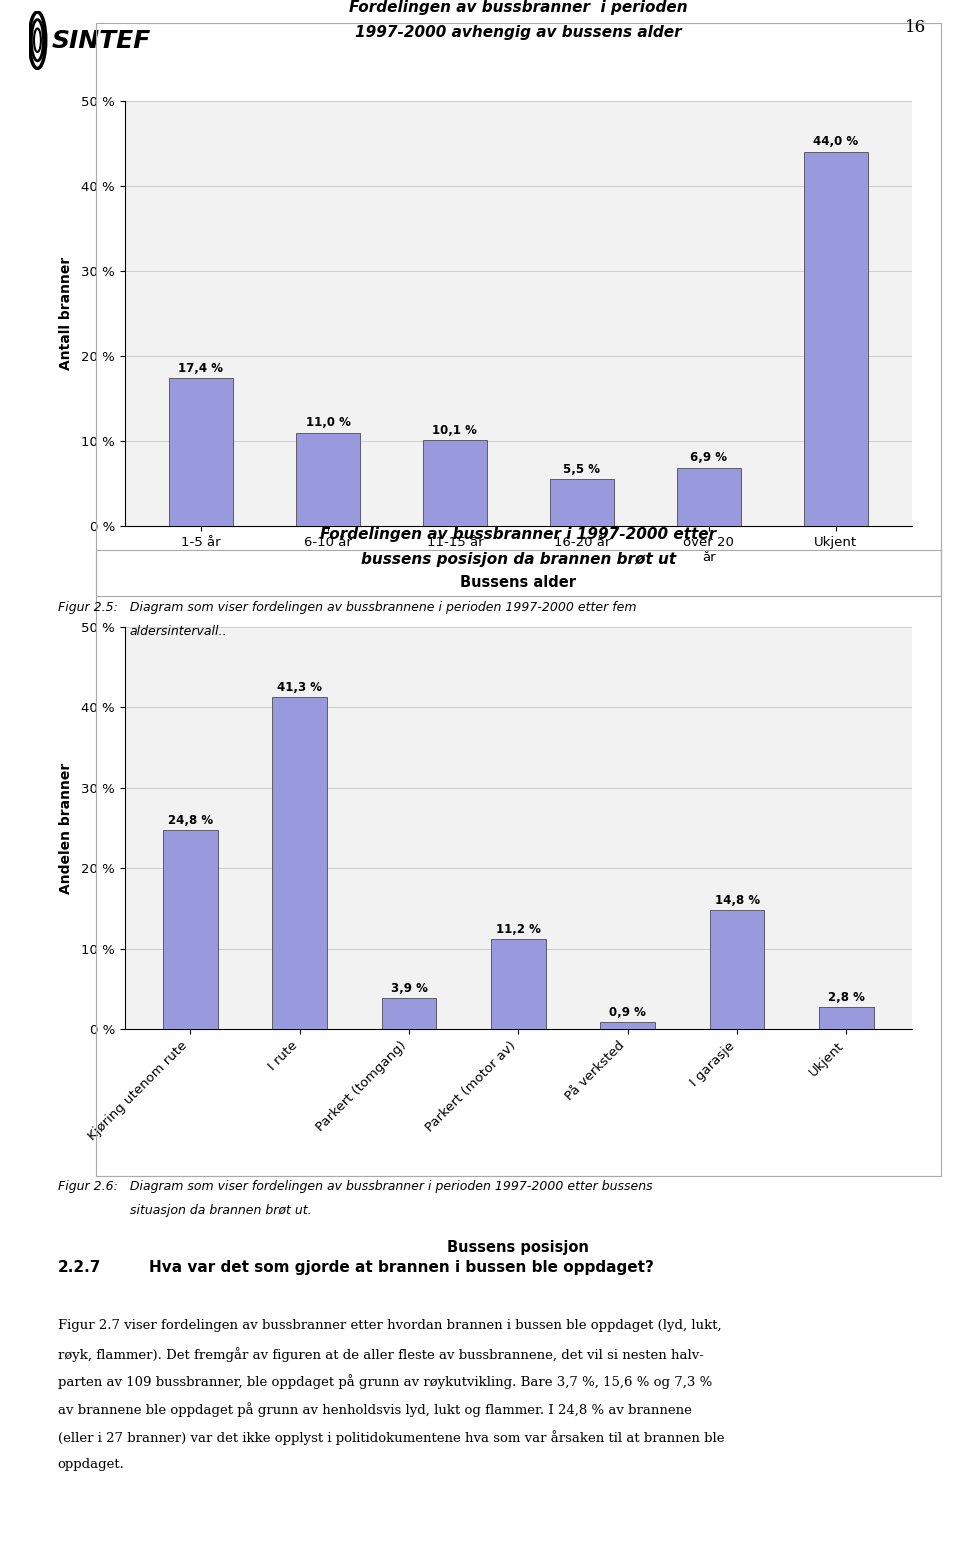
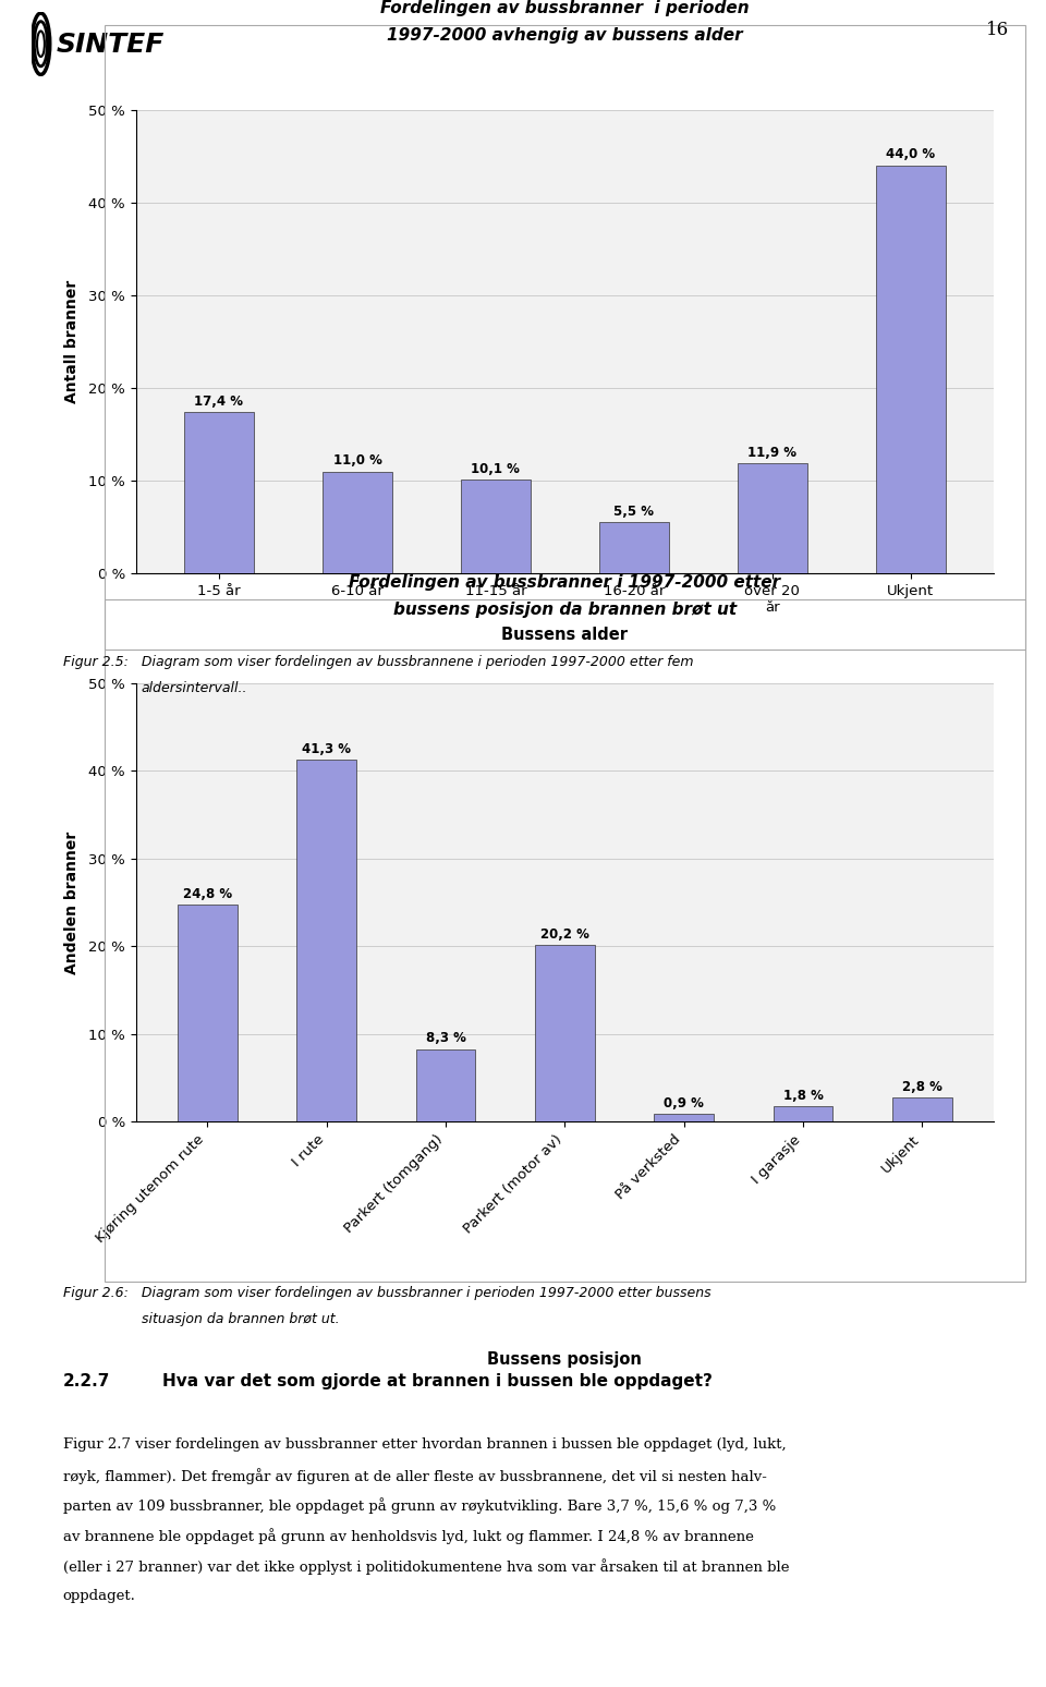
over 20 år: 6,9 -> 11,9
Parkert (tomgang): 3,9 -> 8,3
Parkert (motor av): 11,2 -> 20,2
I garasje: 14,8 -> 1,8
